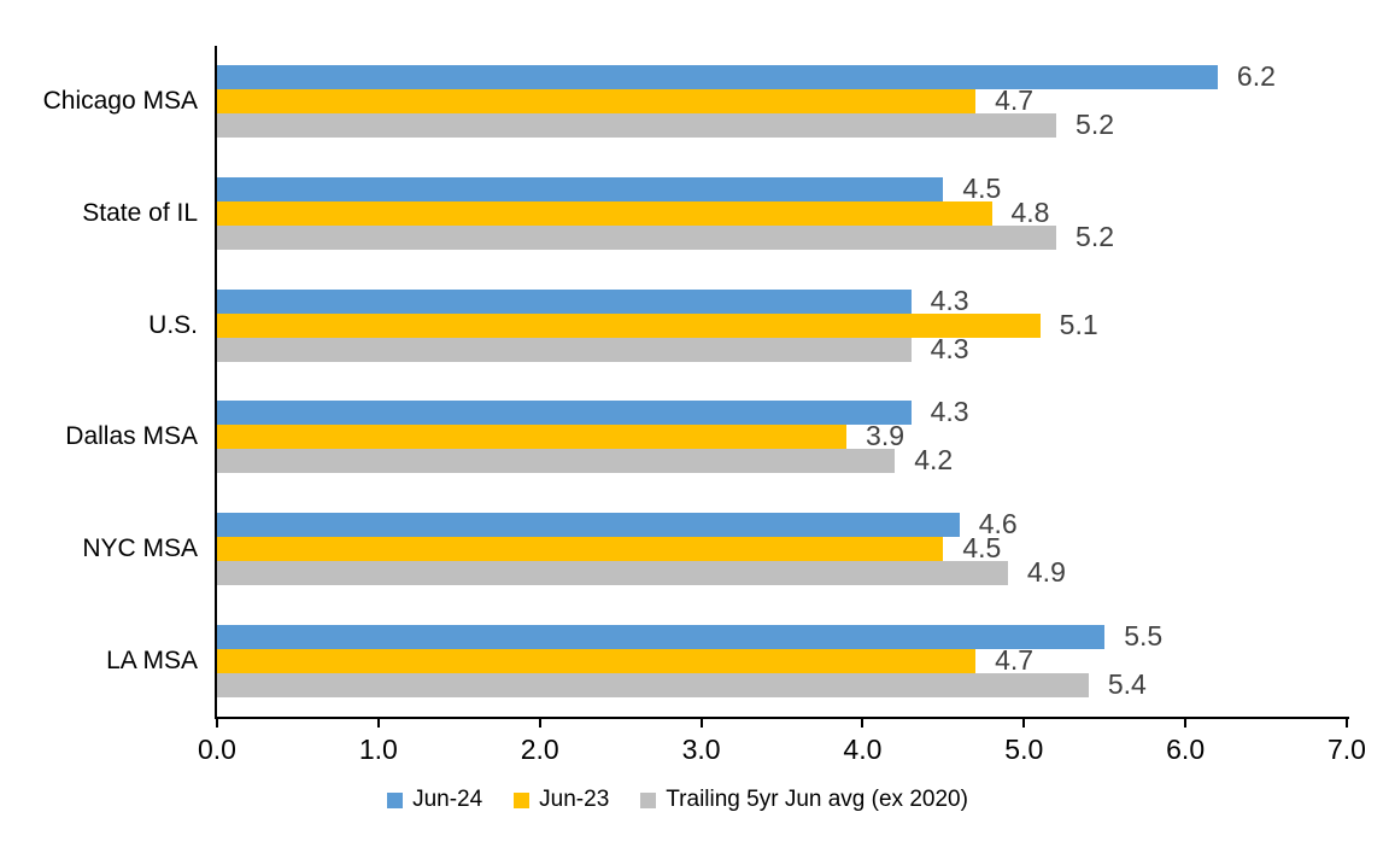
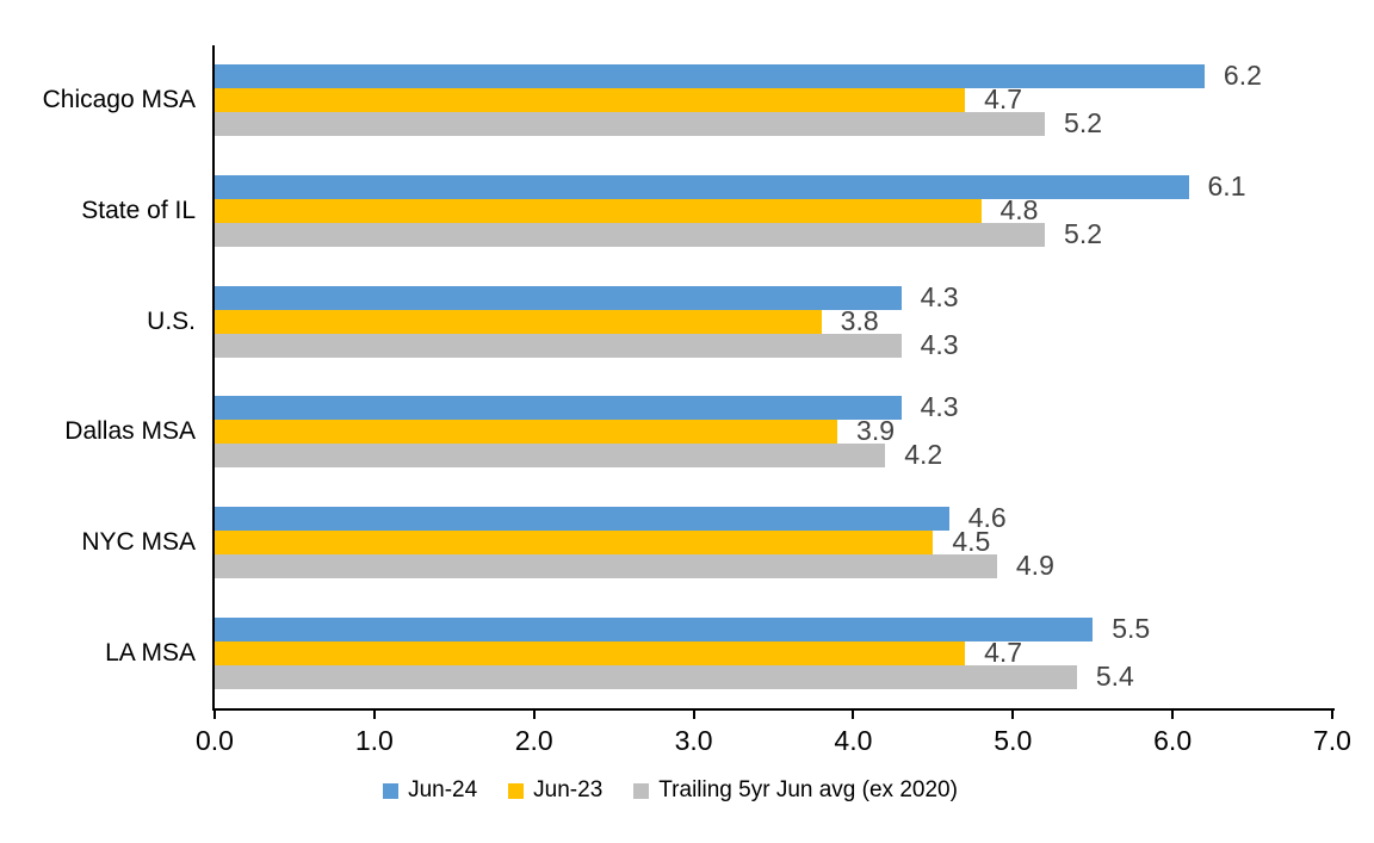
Jun-24/State of IL: 4.5 -> 6.1
Jun-23/U.S.: 5.1 -> 3.8
